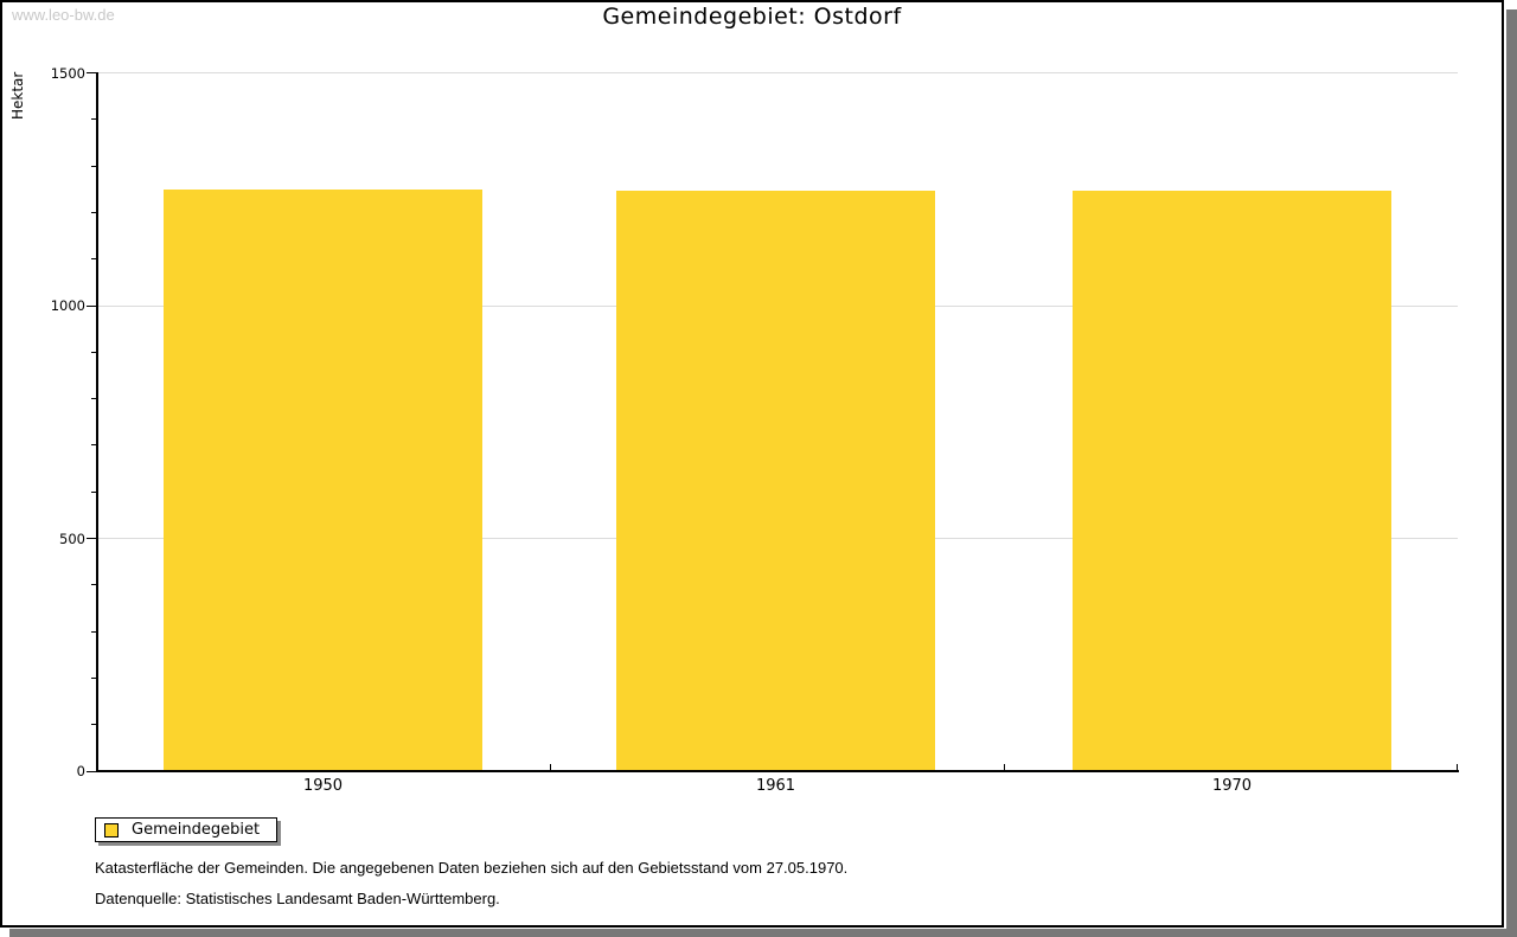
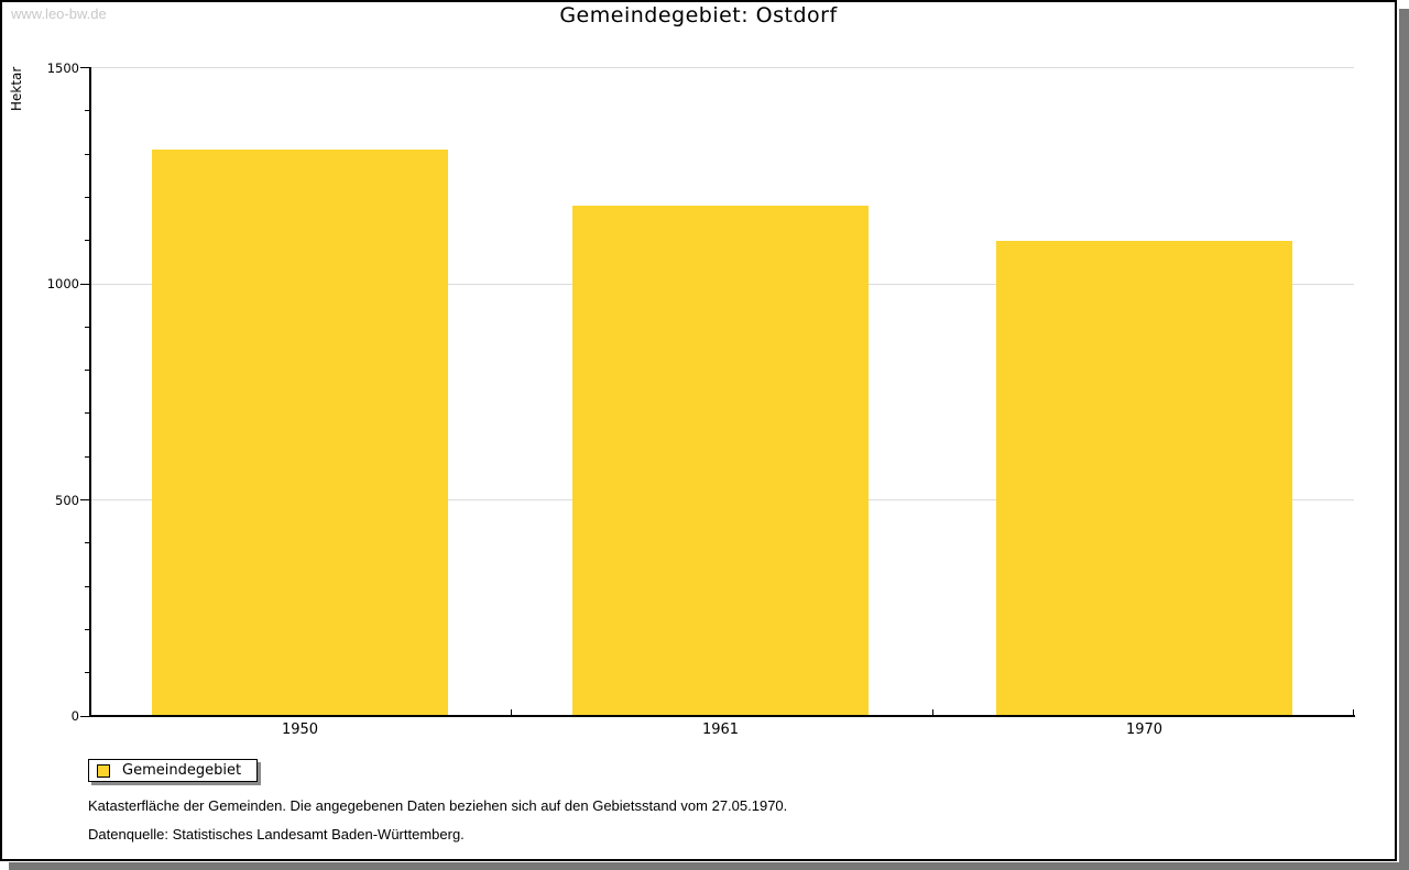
1950: 1250 -> 1310
1961: 1250 -> 1180
1970: 1250 -> 1100
